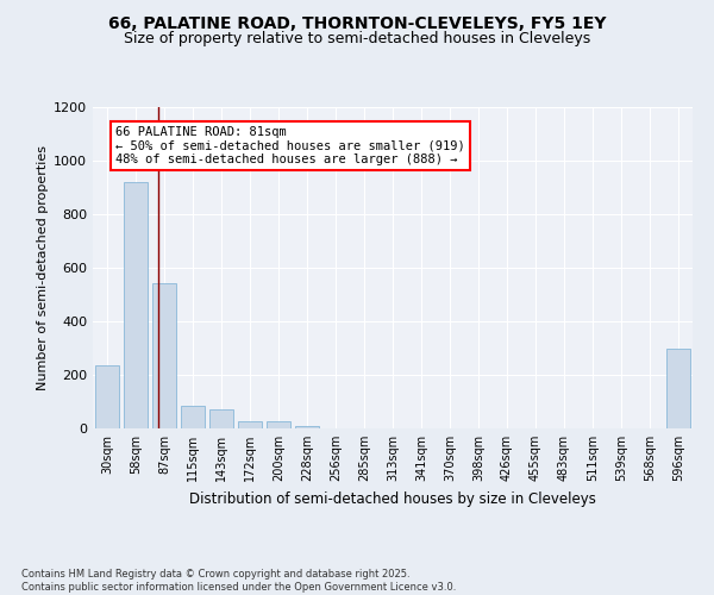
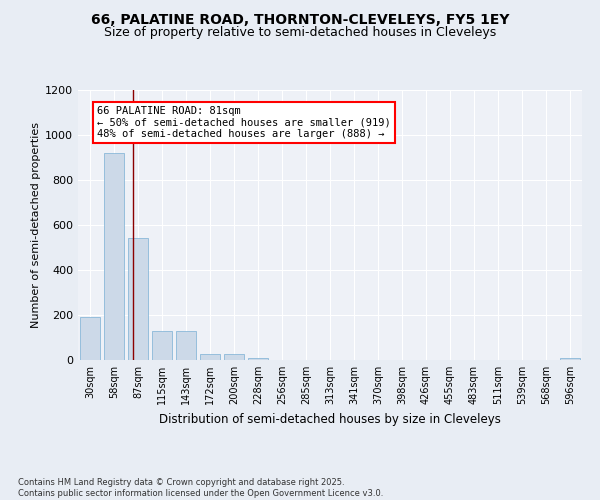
30sqm: 235 -> 190
115sqm: 85 -> 130
143sqm: 70 -> 130
596sqm: 300 -> 10
